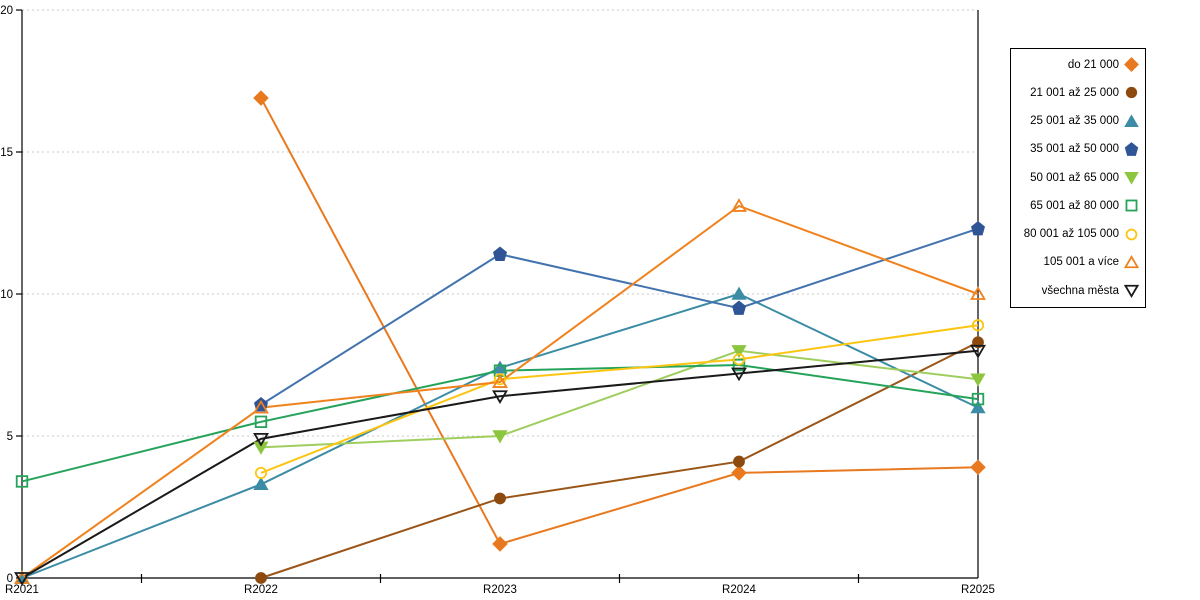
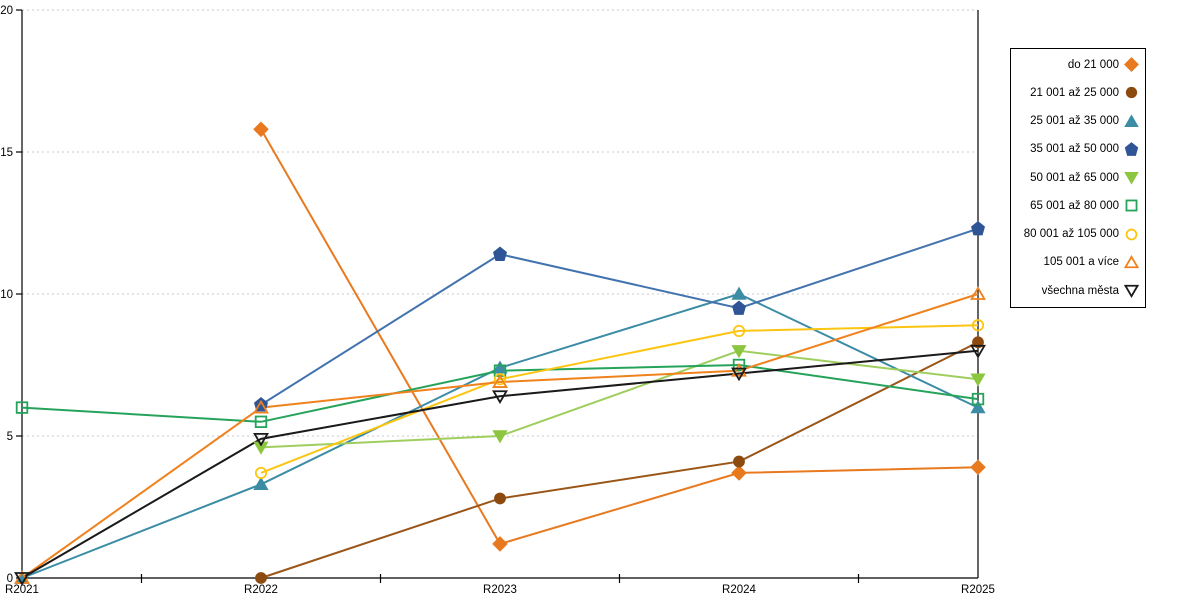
65 001 až 80 000/R2021: 3.4 -> 6.0
do 21 000/R2022: 16.9 -> 15.8
80 001 až 105 000/R2024: 7.7 -> 8.7
105 001 a více/R2024: 13.1 -> 7.3
